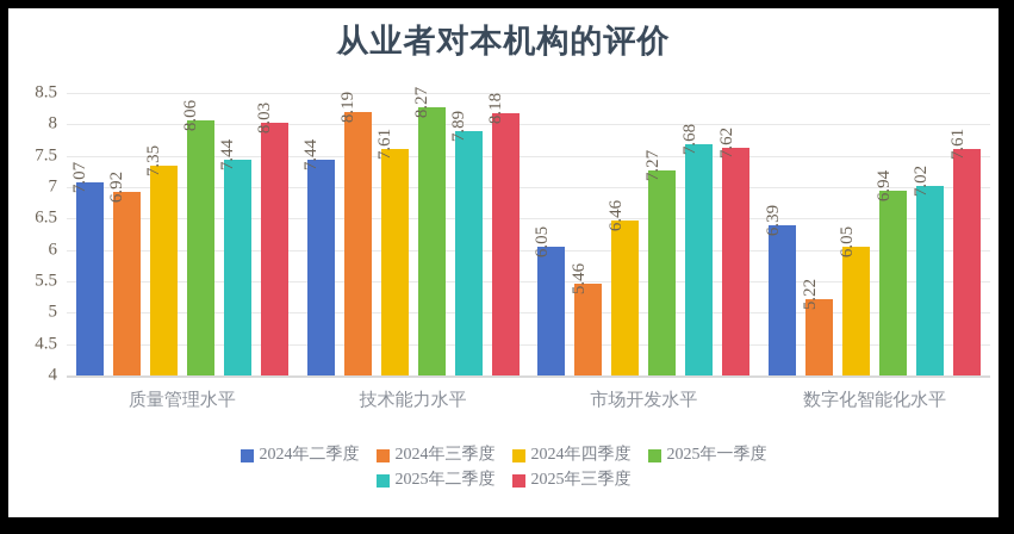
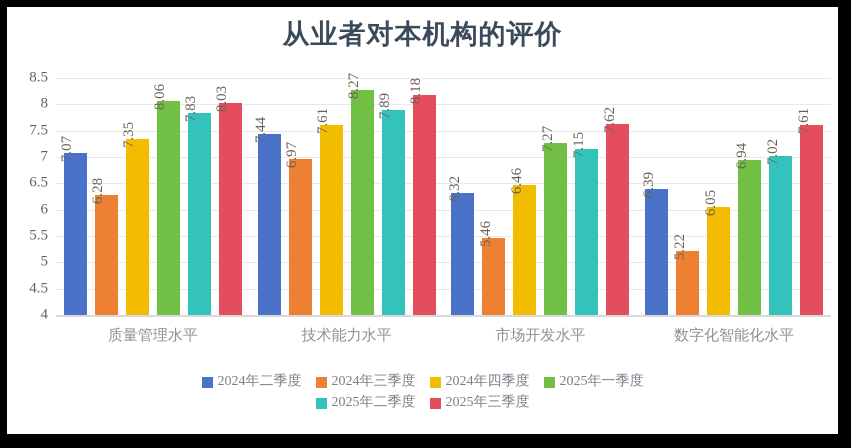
2024年三季度/质量管理水平: 6.92 -> 6.28
2025年二季度/质量管理水平: 7.44 -> 7.83
2024年三季度/技术能力水平: 8.19 -> 6.97
2024年二季度/市场开发水平: 6.05 -> 6.32
2025年二季度/市场开发水平: 7.68 -> 7.15
